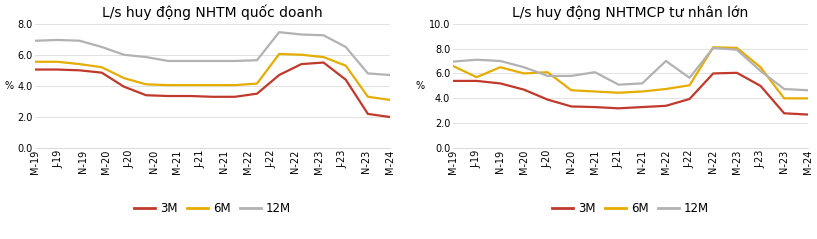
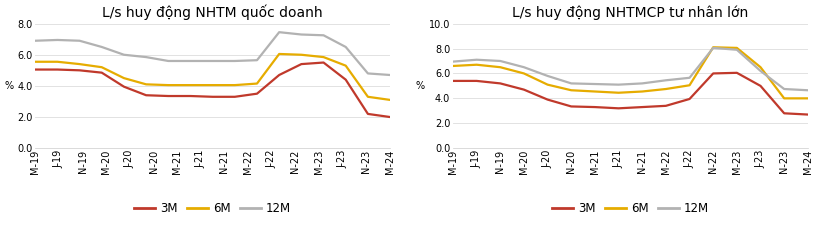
L/s huy động NHTMCP tư nhân lớn/6M/J-19: 5.7 -> 6.7
L/s huy động NHTMCP tư nhân lớn/6M/J-20: 6.1 -> 5.1
L/s huy động NHTMCP tư nhân lớn/12M/N-20: 5.8 -> 5.2
L/s huy động NHTMCP tư nhân lớn/12M/M-21: 6.1 -> 5.2
L/s huy động NHTMCP tư nhân lớn/12M/M-22: 7.0 -> 5.5
